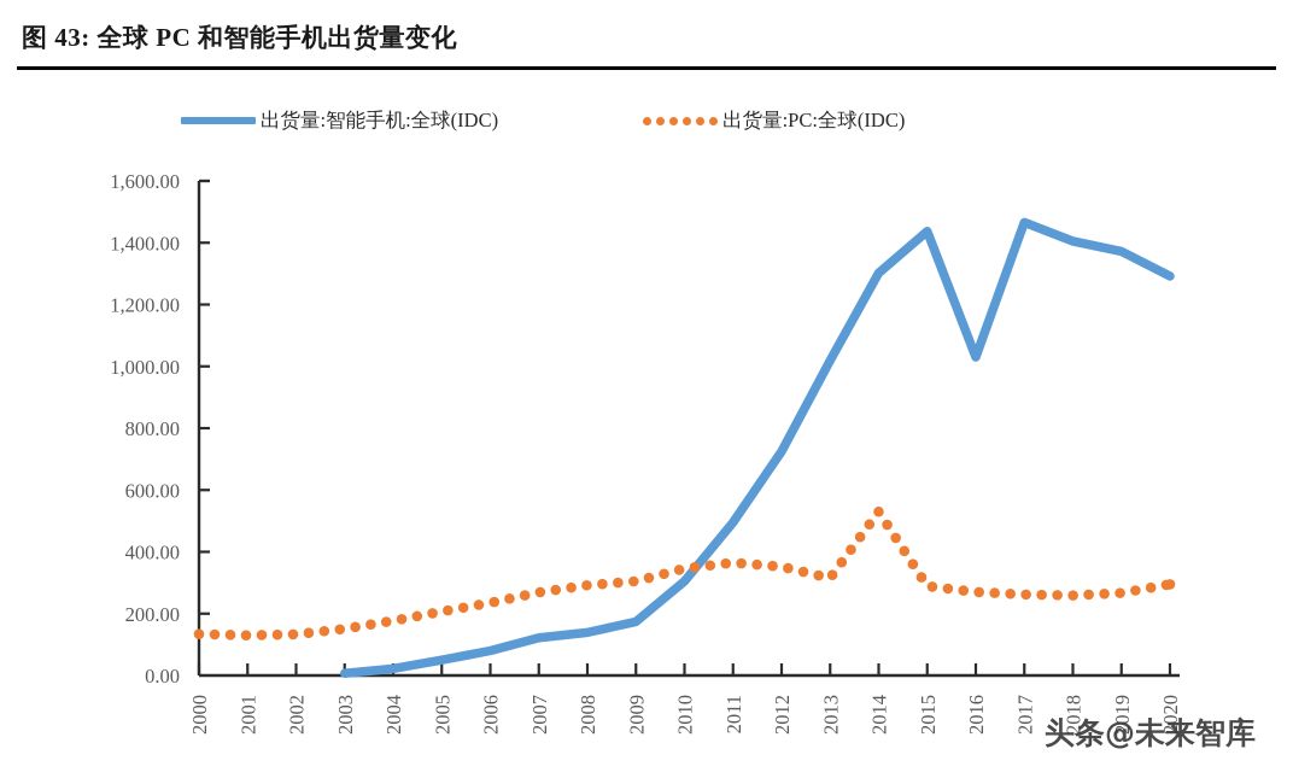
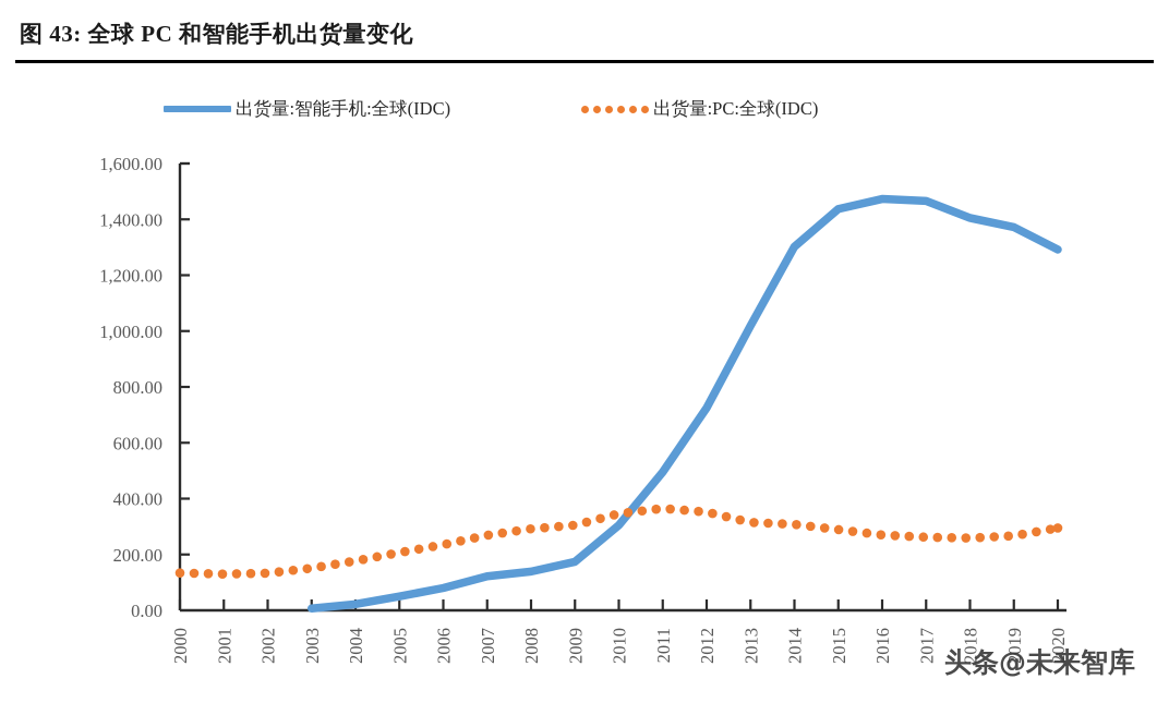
出货量:PC:全球(IDC)/2014: 530 -> 310
出货量:智能手机:全球(IDC)/2016: 1030 -> 1470
